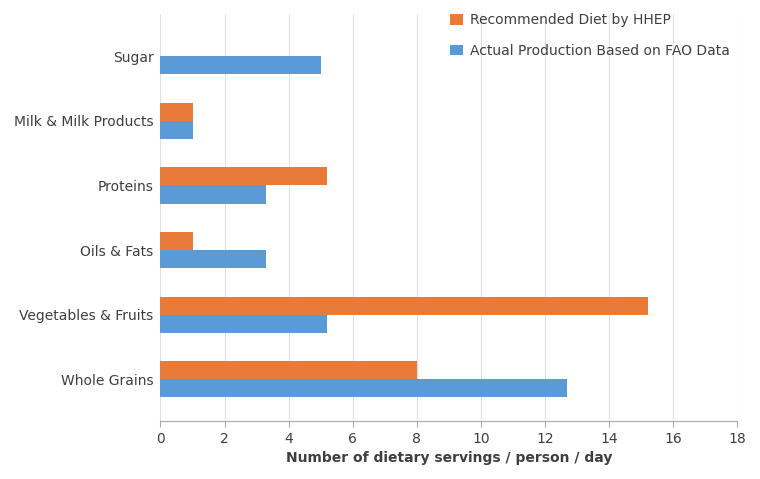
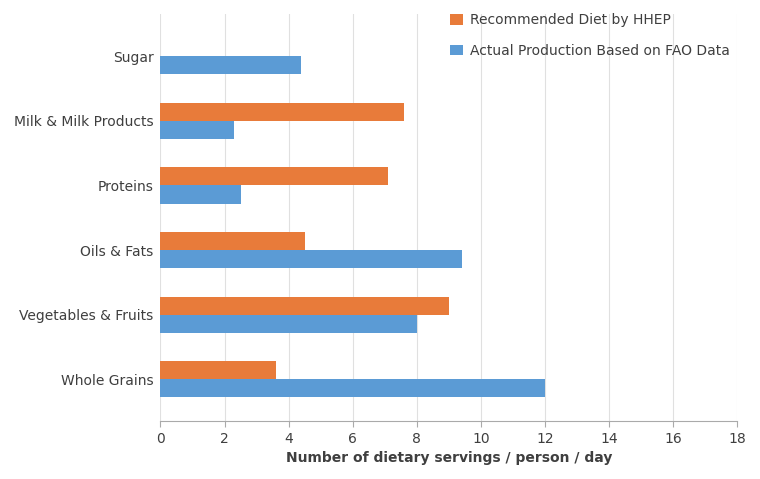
Actual Production Based on FAO Data/Sugar: 5.0 -> 4.4
Recommended Diet by HHEP/Milk & Milk Products: 1.0 -> 7.6
Actual Production Based on FAO Data/Milk & Milk Products: 1.0 -> 2.3
Recommended Diet by HHEP/Proteins: 5.2 -> 7.1
Actual Production Based on FAO Data/Proteins: 3.3 -> 2.5
Recommended Diet by HHEP/Oils & Fats: 1.0 -> 4.5
Actual Production Based on FAO Data/Oils & Fats: 3.3 -> 9.4
Recommended Diet by HHEP/Vegetables & Fruits: 15.2 -> 9.0
Actual Production Based on FAO Data/Vegetables & Fruits: 5.2 -> 8.0
Recommended Diet by HHEP/Whole Grains: 8.0 -> 3.6
Actual Production Based on FAO Data/Whole Grains: 12.7 -> 12.0
